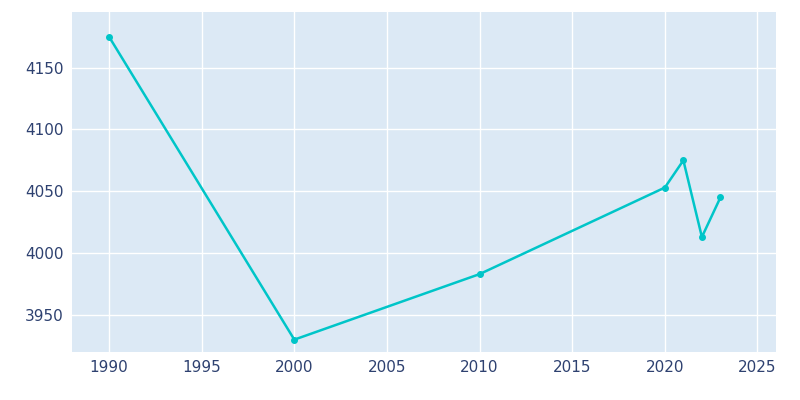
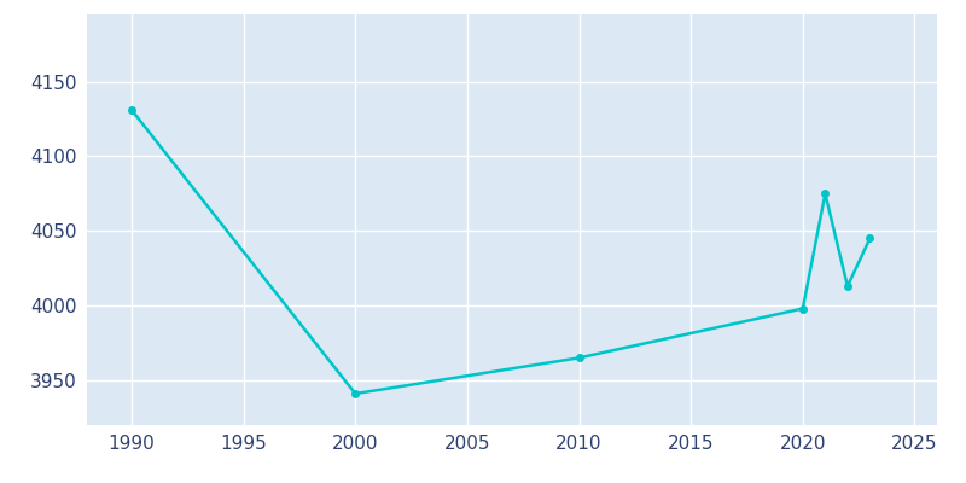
1990: 4175 -> 4131
2000: 3930 -> 3941
2010: 3983 -> 3965
2020: 4053 -> 3998
